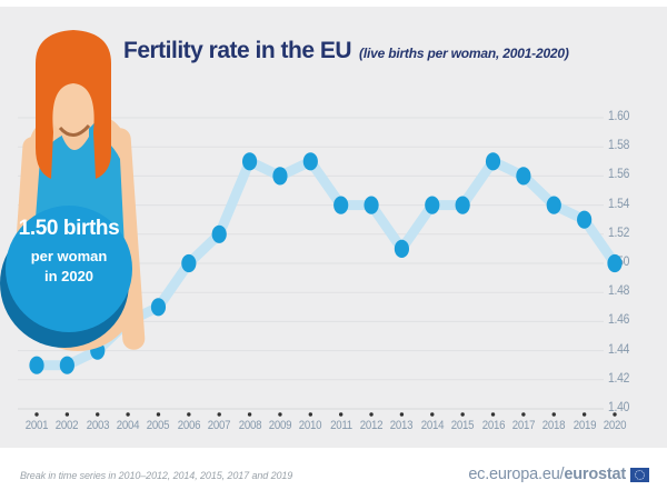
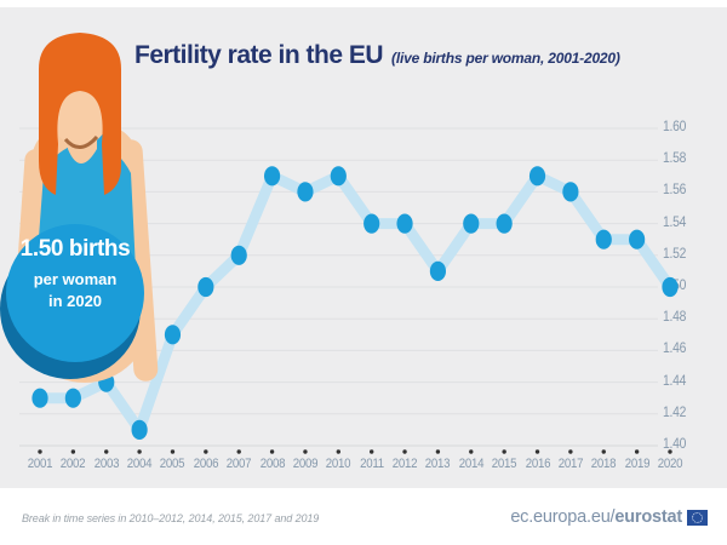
2004: 1.46 -> 1.41
2018: 1.54 -> 1.53
